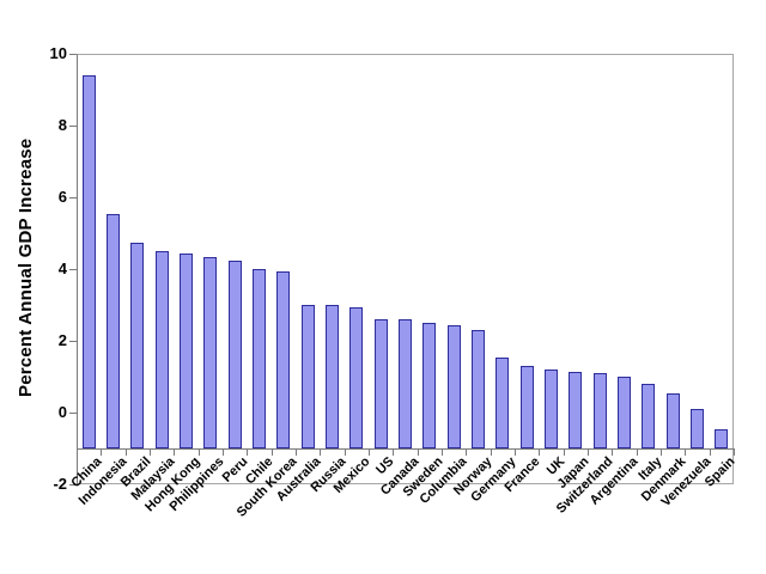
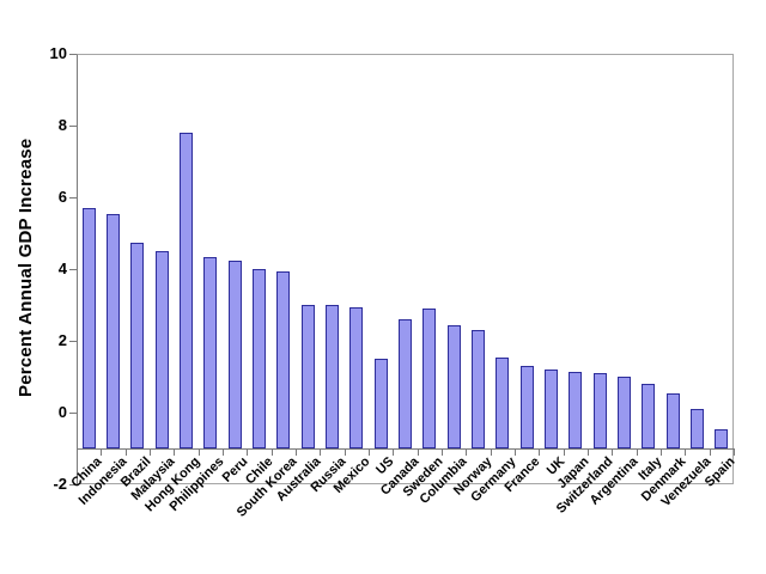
China: 9.4 -> 5.7
Hong Kong: 4.5 -> 7.8
US: 2.6 -> 1.5
Sweden: 2.5 -> 2.9
